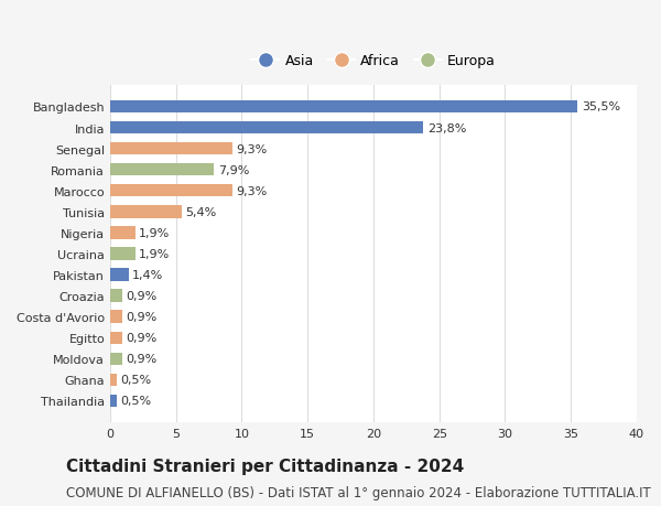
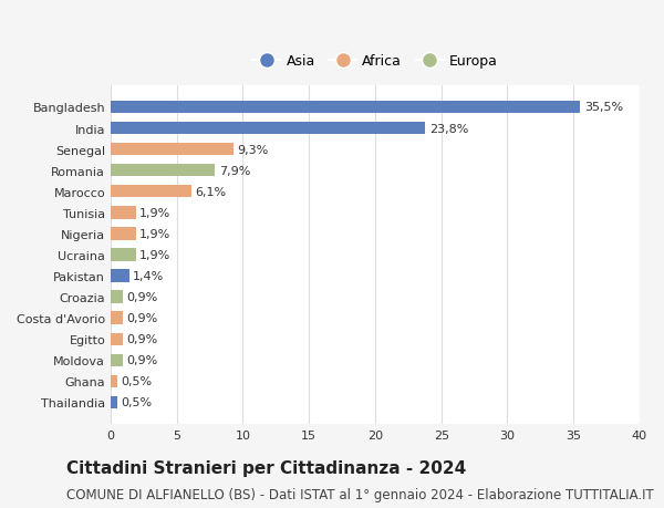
Marocco: 9,3% -> 6,1%
Tunisia: 5,4% -> 1,9%
